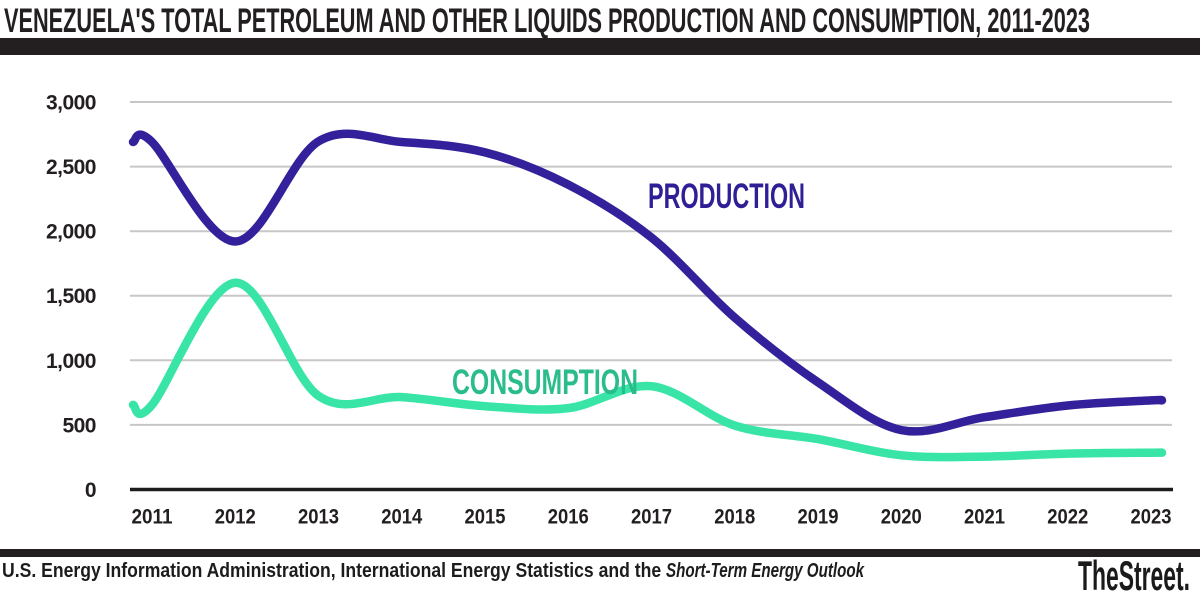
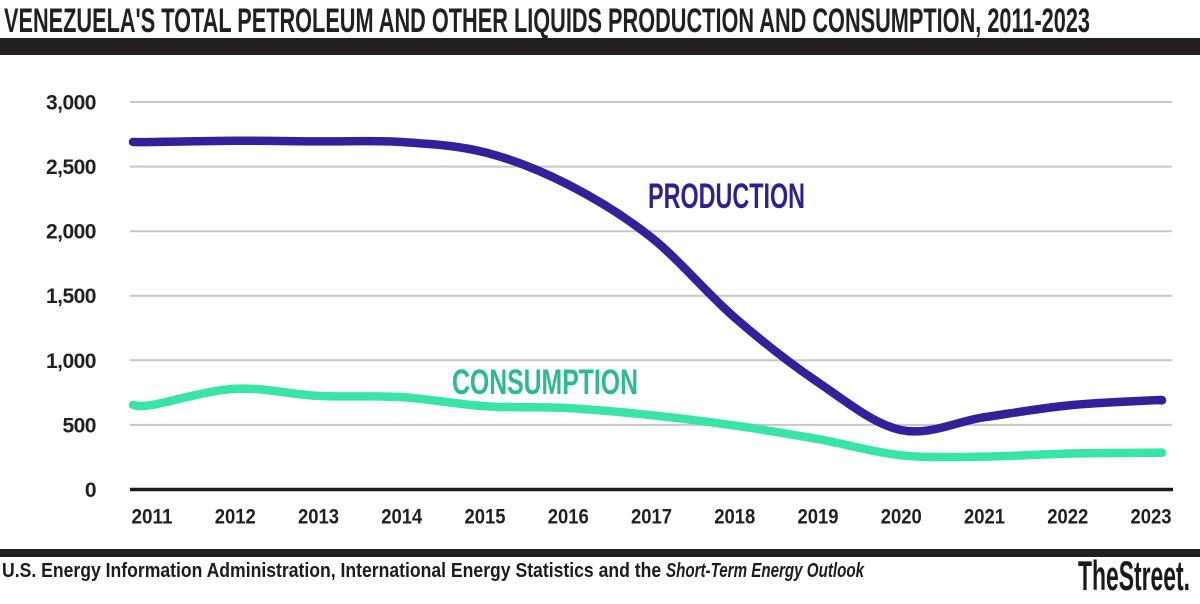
PRODUCTION/2012: 1920 -> 2700
CONSUMPTION/2012: 1600 -> 780
CONSUMPTION/2017: 800 -> 580
